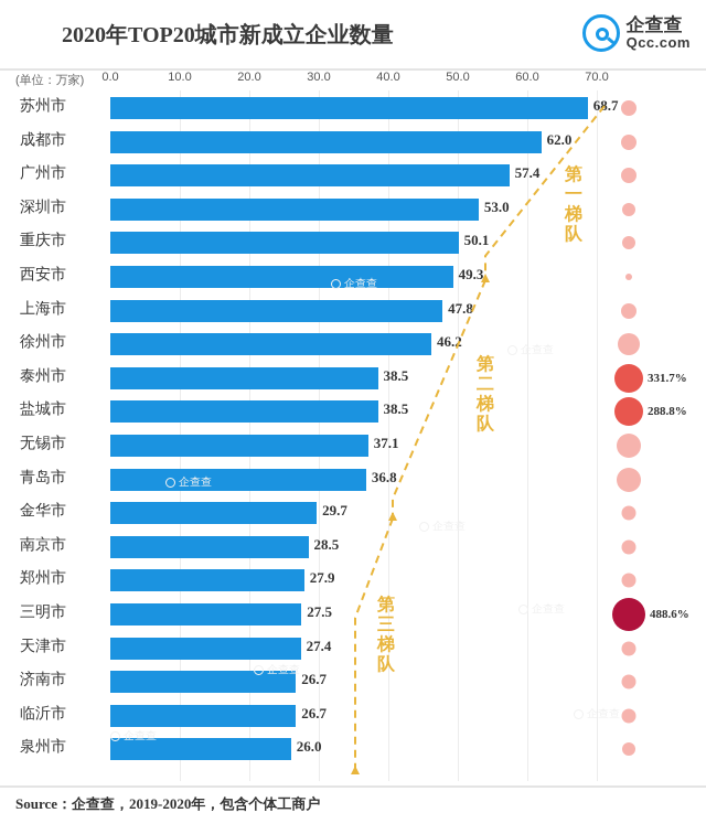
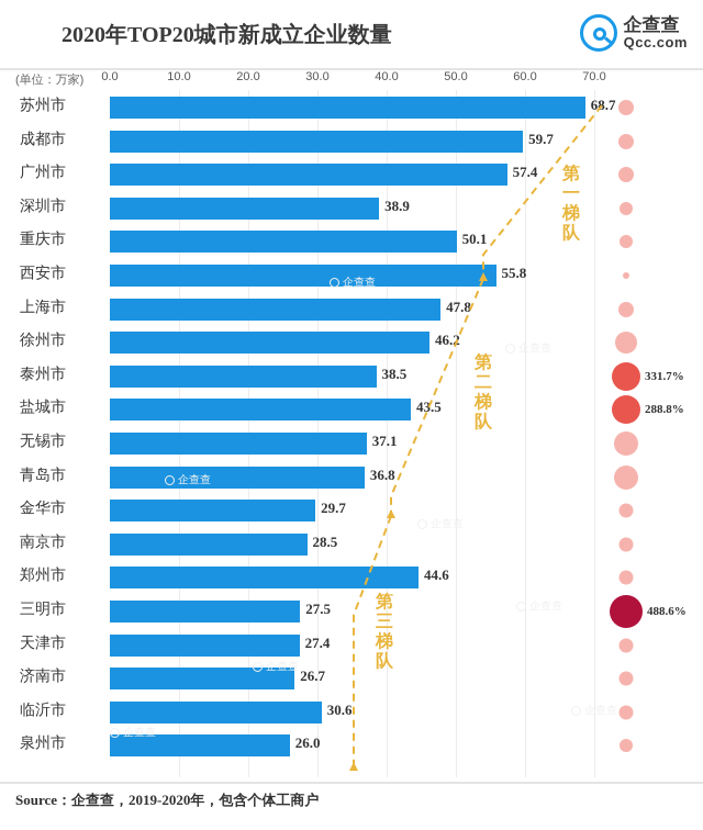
成都市: 62.0 -> 59.7
深圳市: 53.0 -> 38.9
西安市: 49.3 -> 55.8
盐城市: 38.5 -> 43.5
郑州市: 27.9 -> 44.6
临沂市: 26.7 -> 30.6
